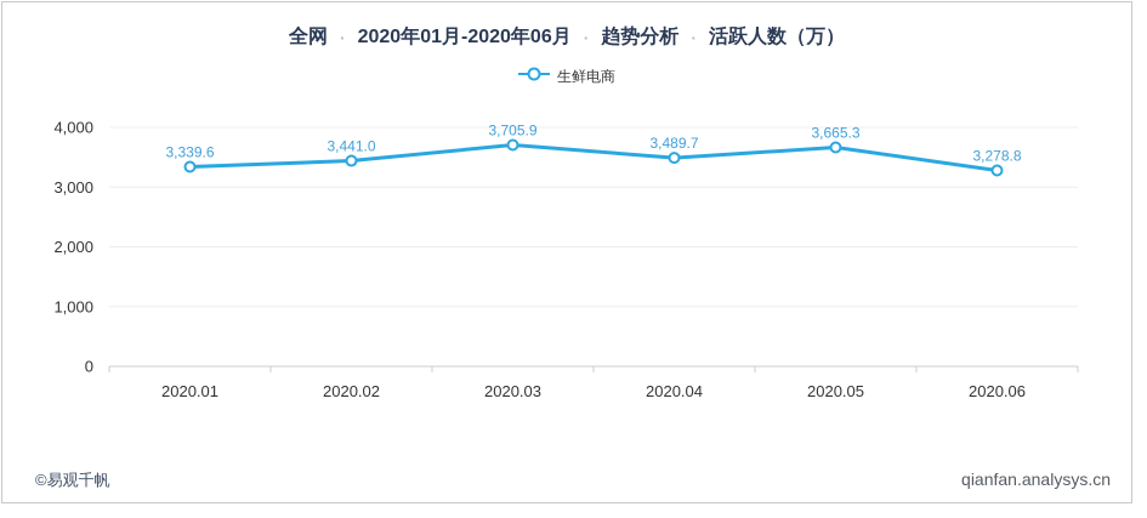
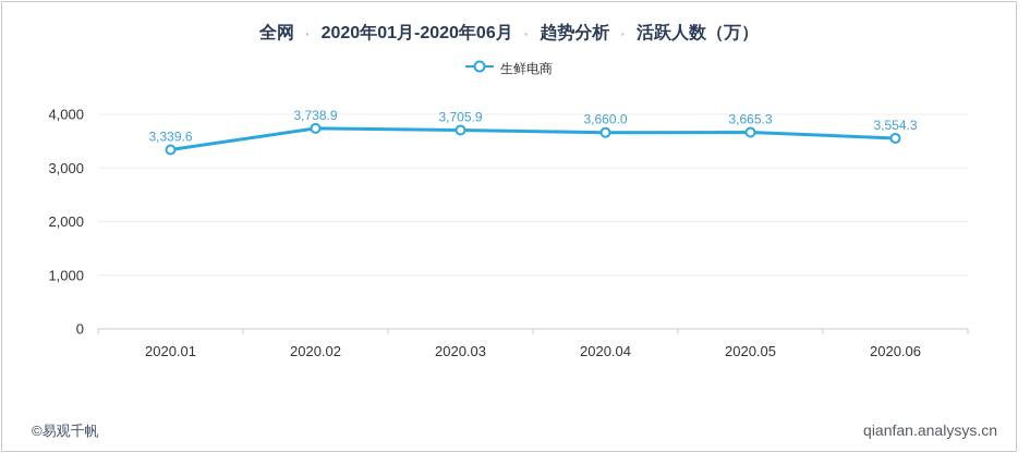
2020.02: 3,441.0 -> 3,738.9
2020.04: 3,489.7 -> 3,660.0
2020.06: 3,278.8 -> 3,554.3
